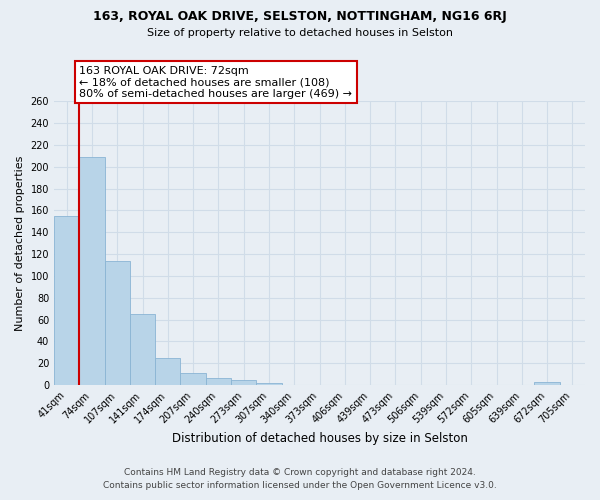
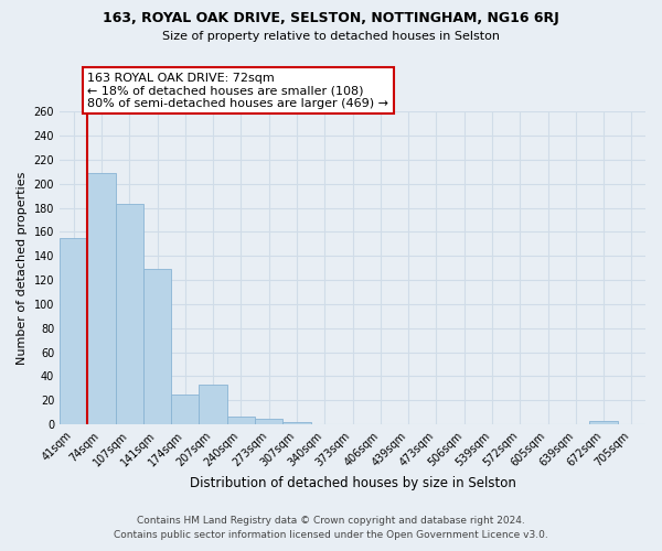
107sqm: 114 -> 183
141sqm: 65 -> 129
207sqm: 11 -> 33
